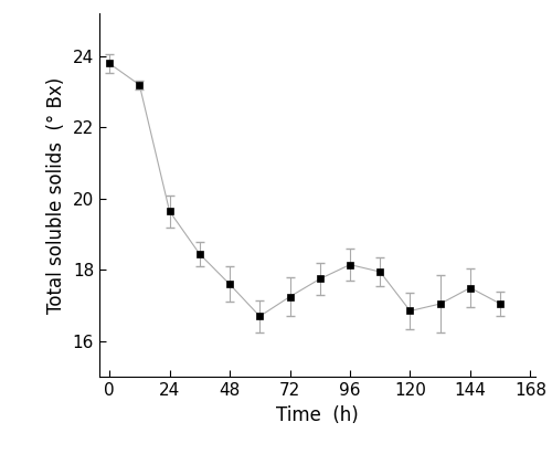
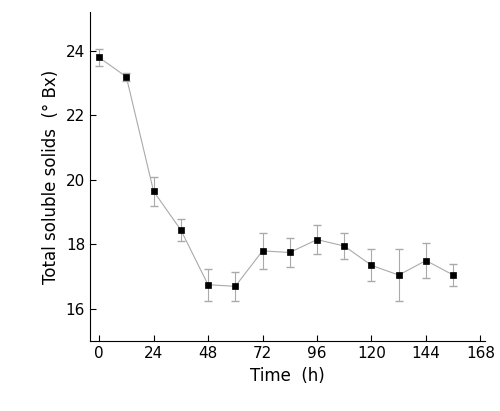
48: 17.60 -> 16.75
72: 17.25 -> 17.80
120: 16.85 -> 17.35
